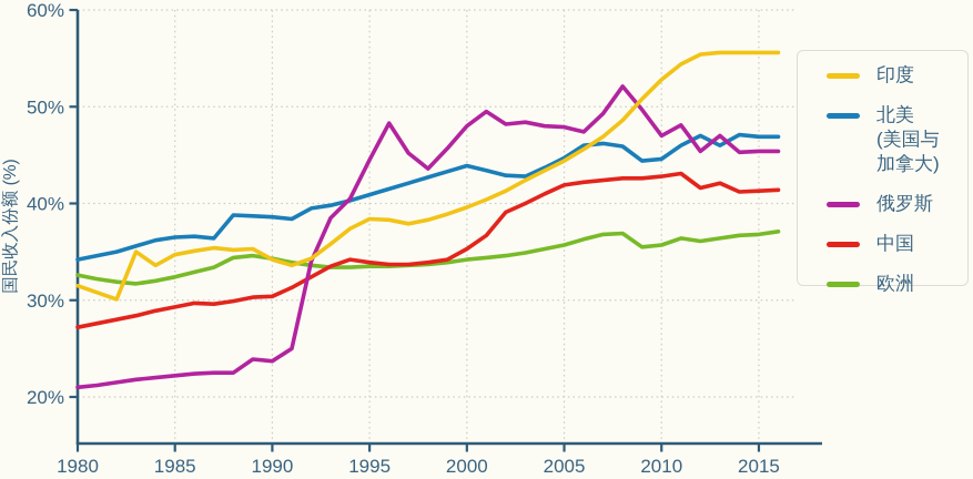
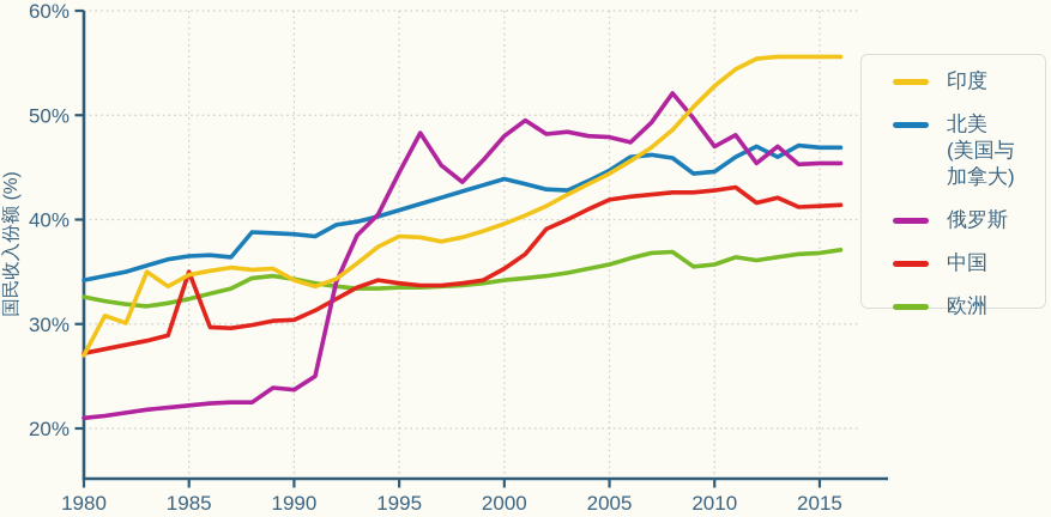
印度/1980: 32% -> 27%
中国/1985: 29% -> 35%
